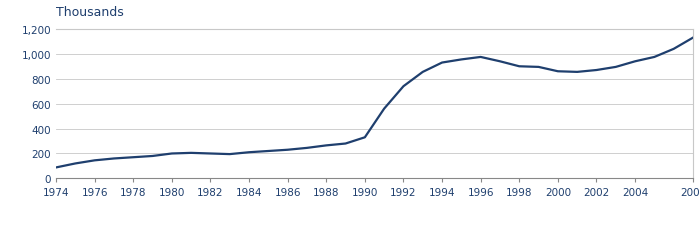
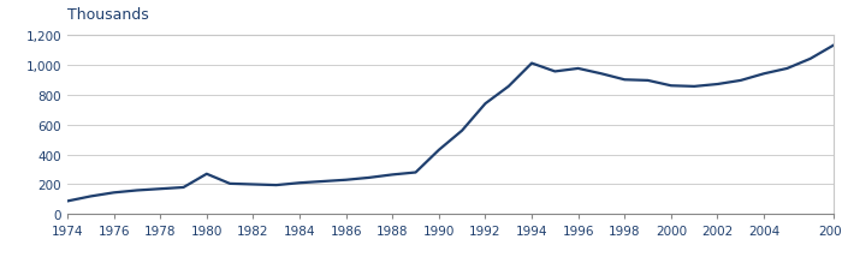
1980: 200 -> 270
1990: 330 -> 430
1994: 930 -> 1,010
